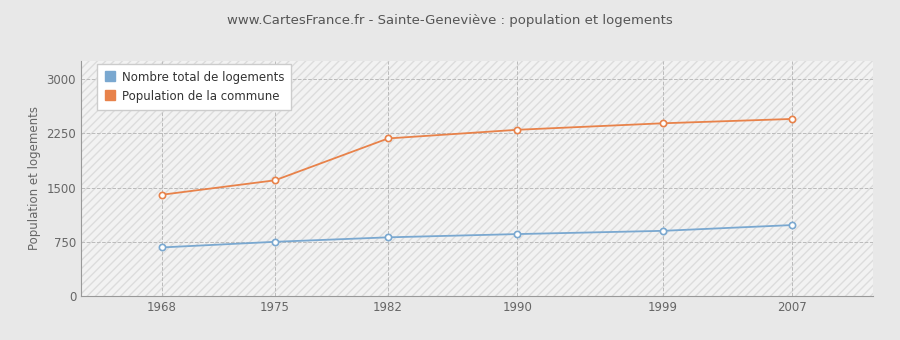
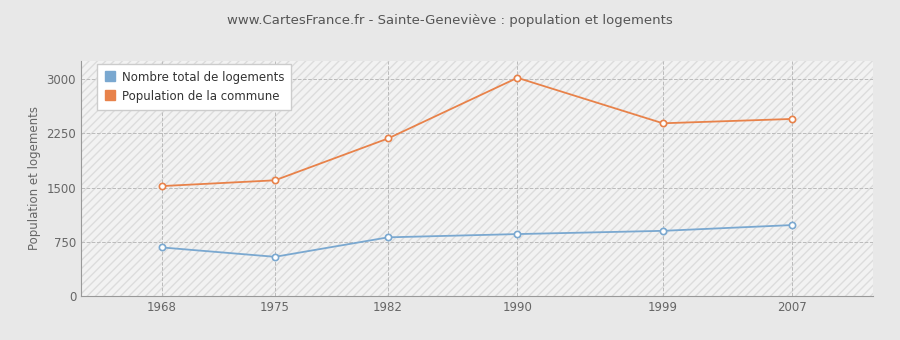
Population de la commune/1968: 1400 -> 1520
Nombre total de logements/1975: 750 -> 540
Population de la commune/1990: 2300 -> 3020
